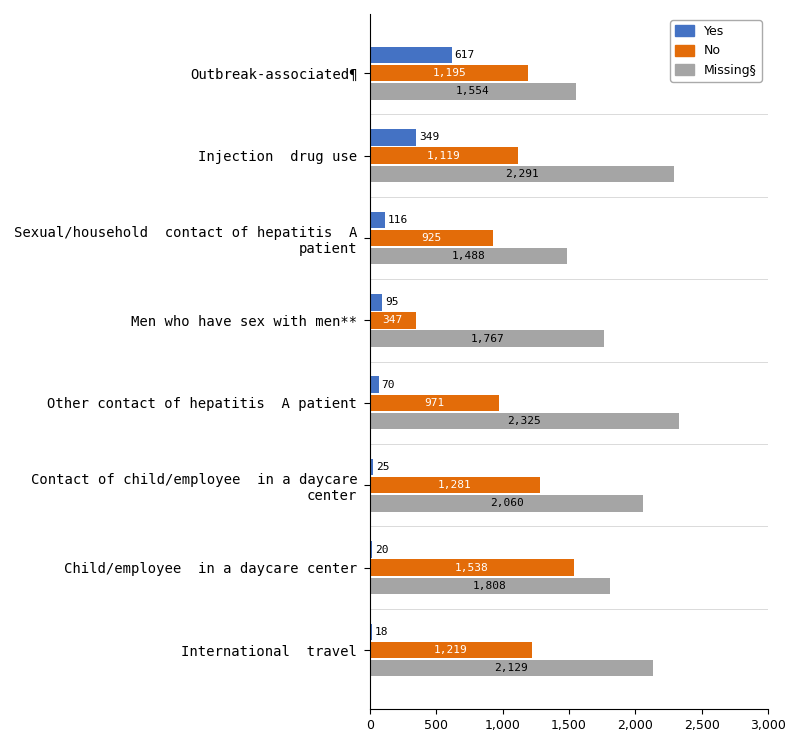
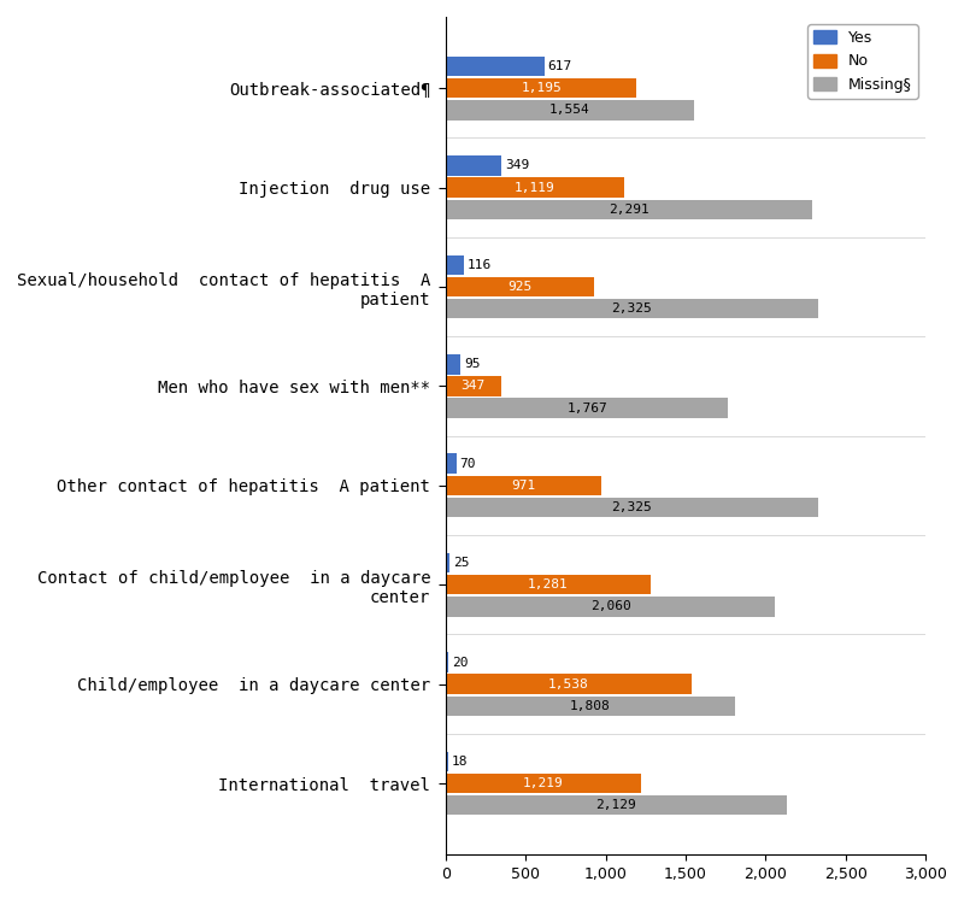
Missing§/Sexual/household contact of hepatitis A patient: 1,488 -> 2,325
